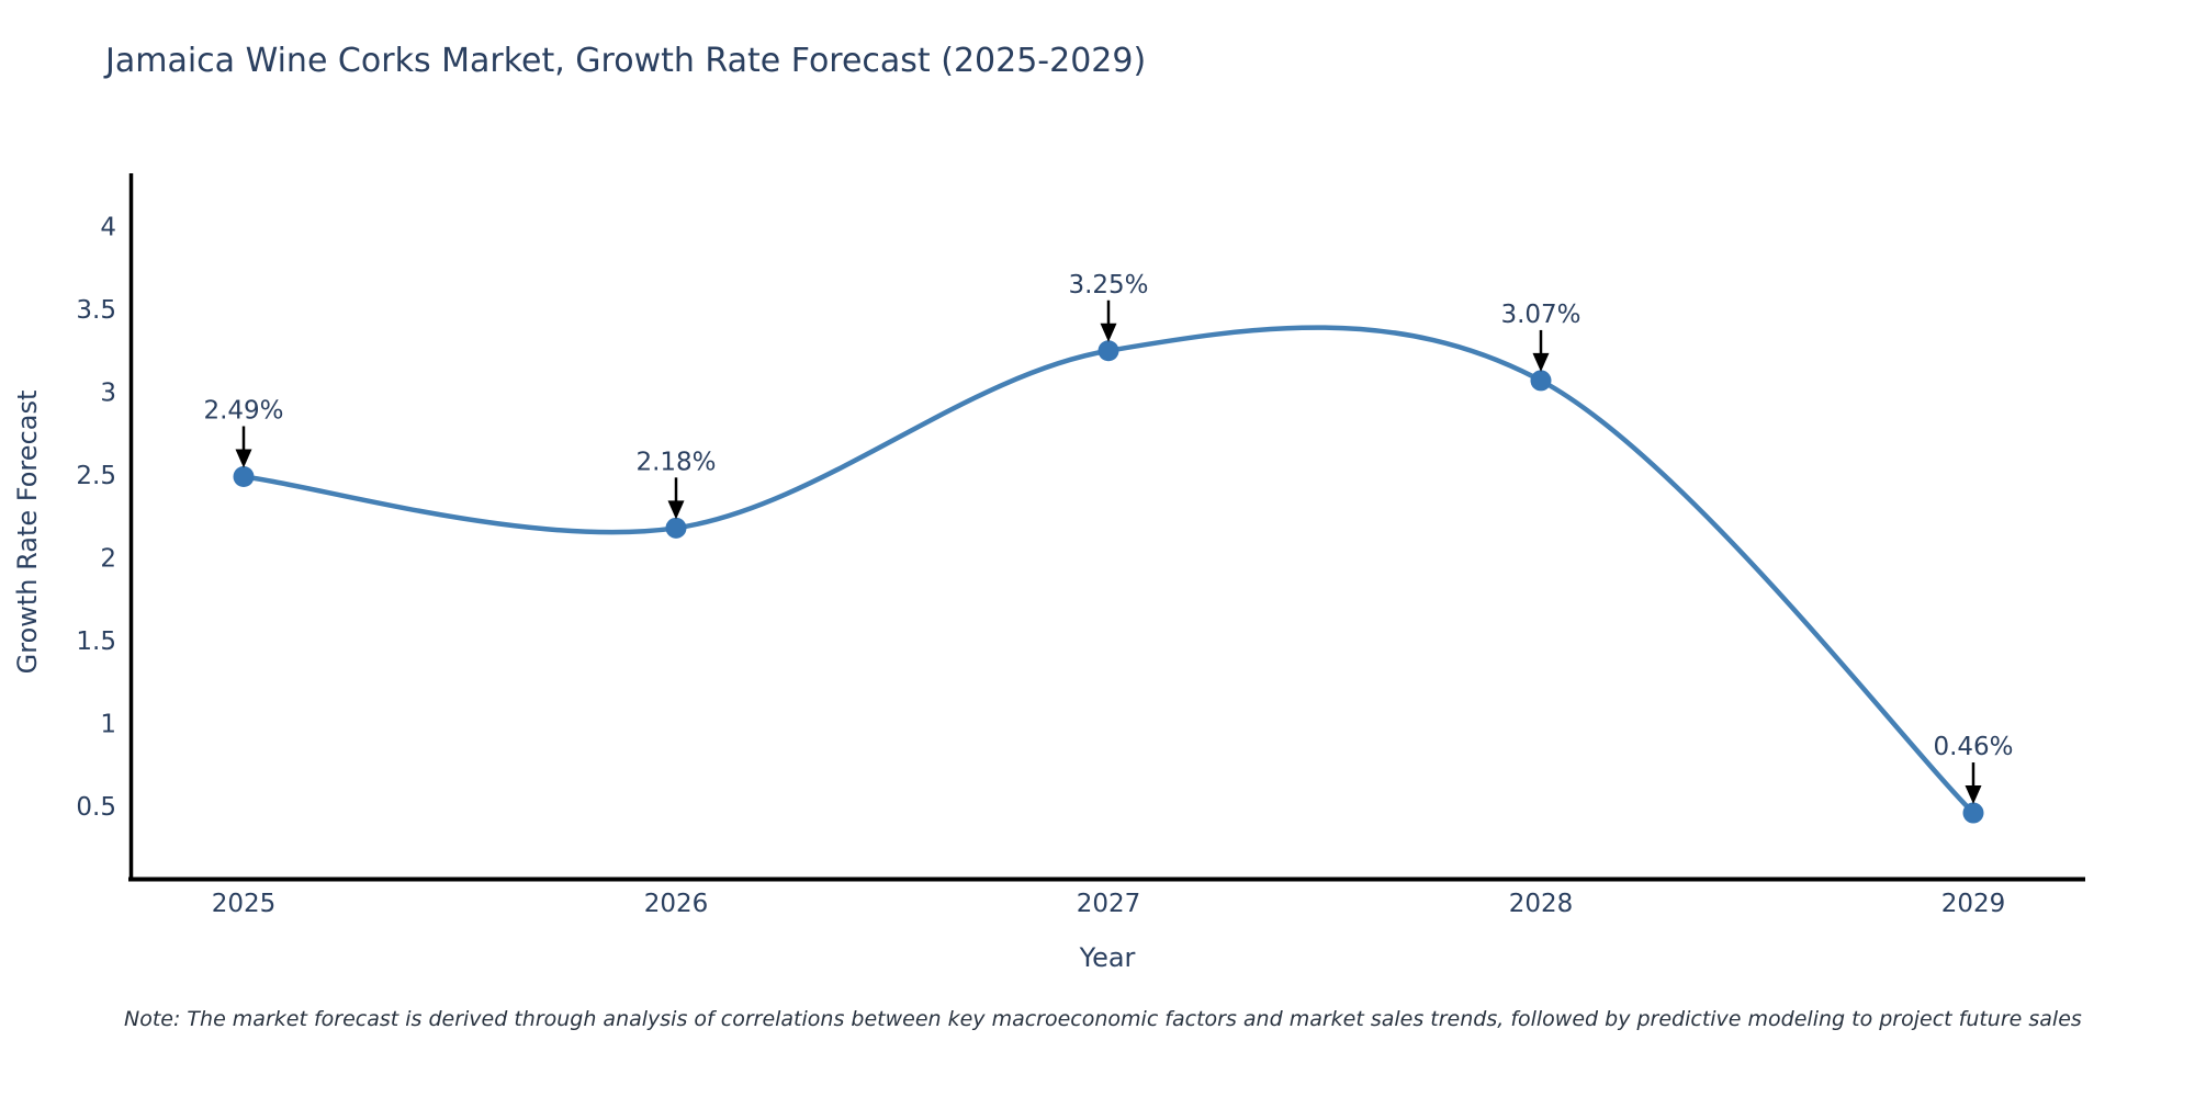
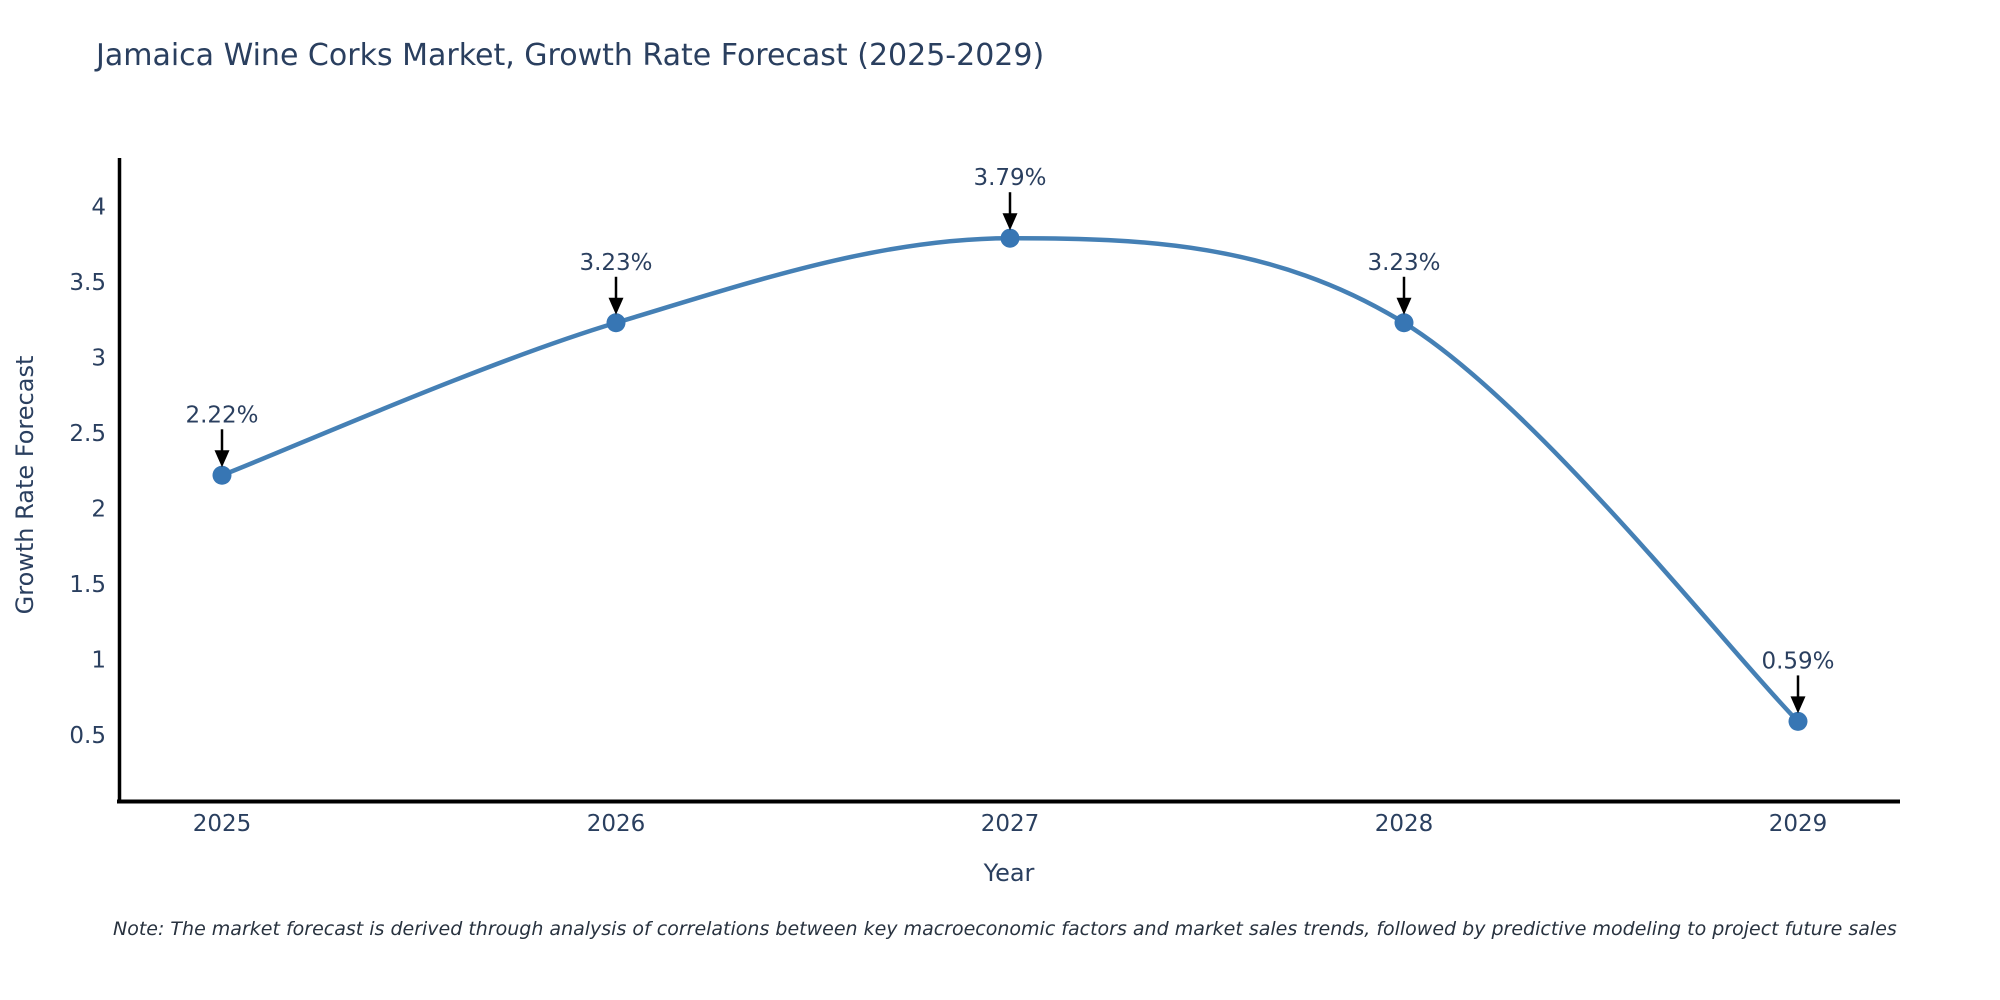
2025: 2.49% -> 2.22%
2026: 2.18% -> 3.23%
2027: 3.25% -> 3.79%
2028: 3.07% -> 3.23%
2029: 0.46% -> 0.59%
